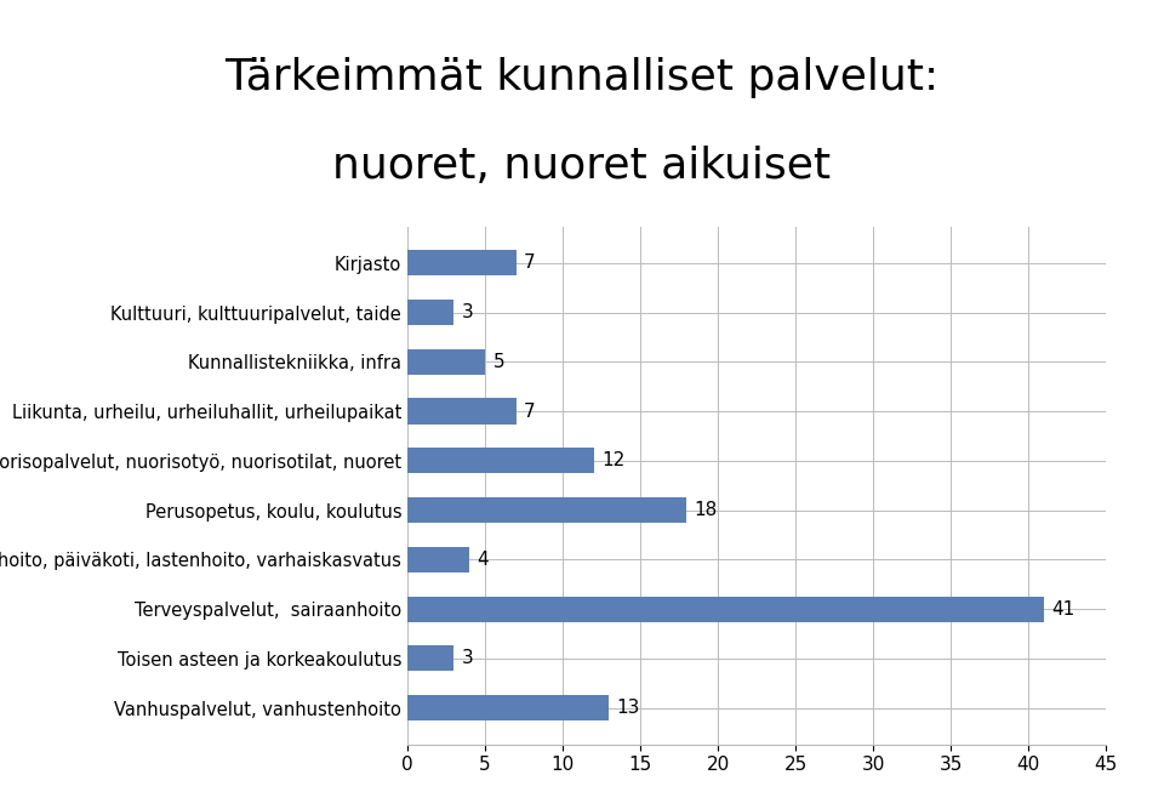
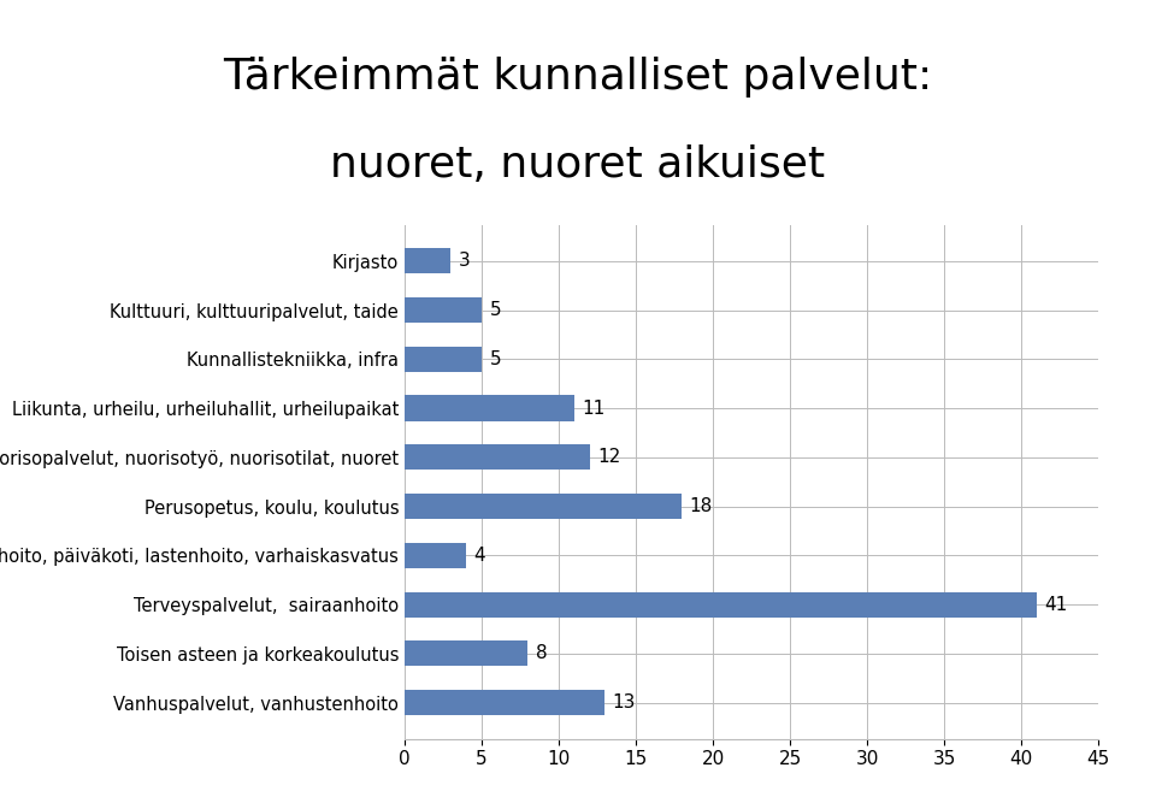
Kirjasto: 7 -> 3
Kulttuuri, kulttuuripalvelut, taide: 3 -> 5
Liikunta, urheilu, urheiluhallit, urheilupaikat: 7 -> 11
Toisen asteen ja korkeakoulutus: 3 -> 8
